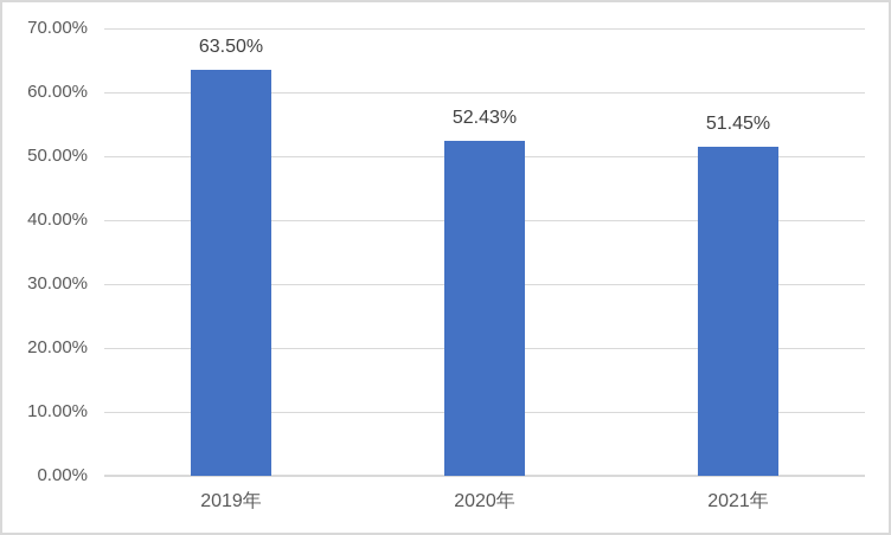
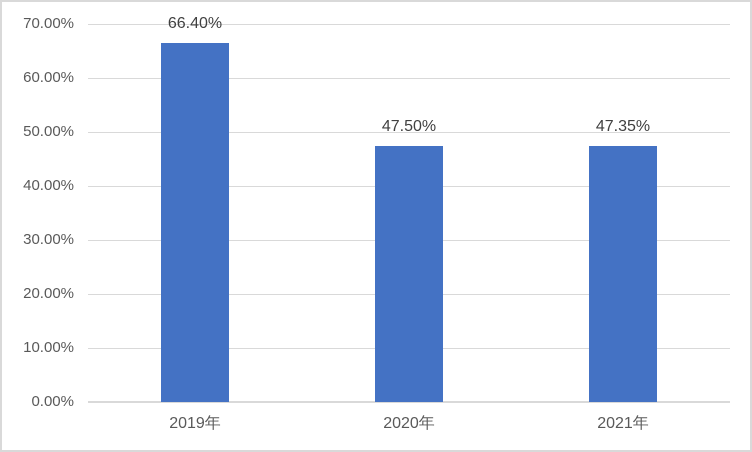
2019年: 63.50% -> 66.40%
2020年: 52.43% -> 47.50%
2021年: 51.45% -> 47.35%
